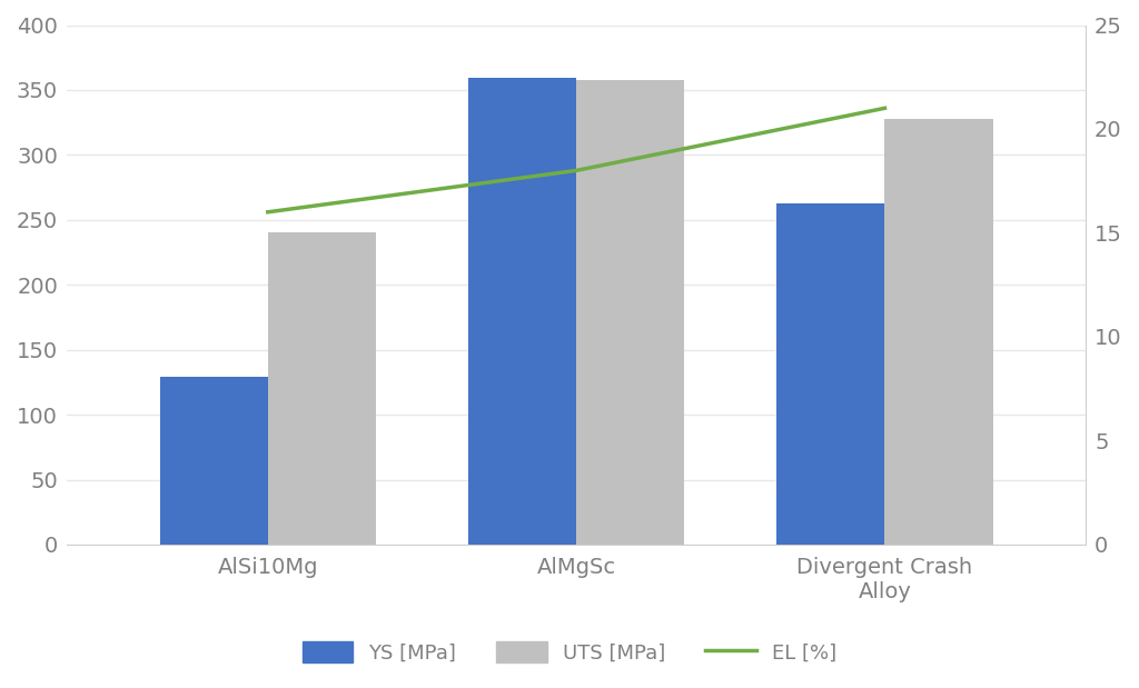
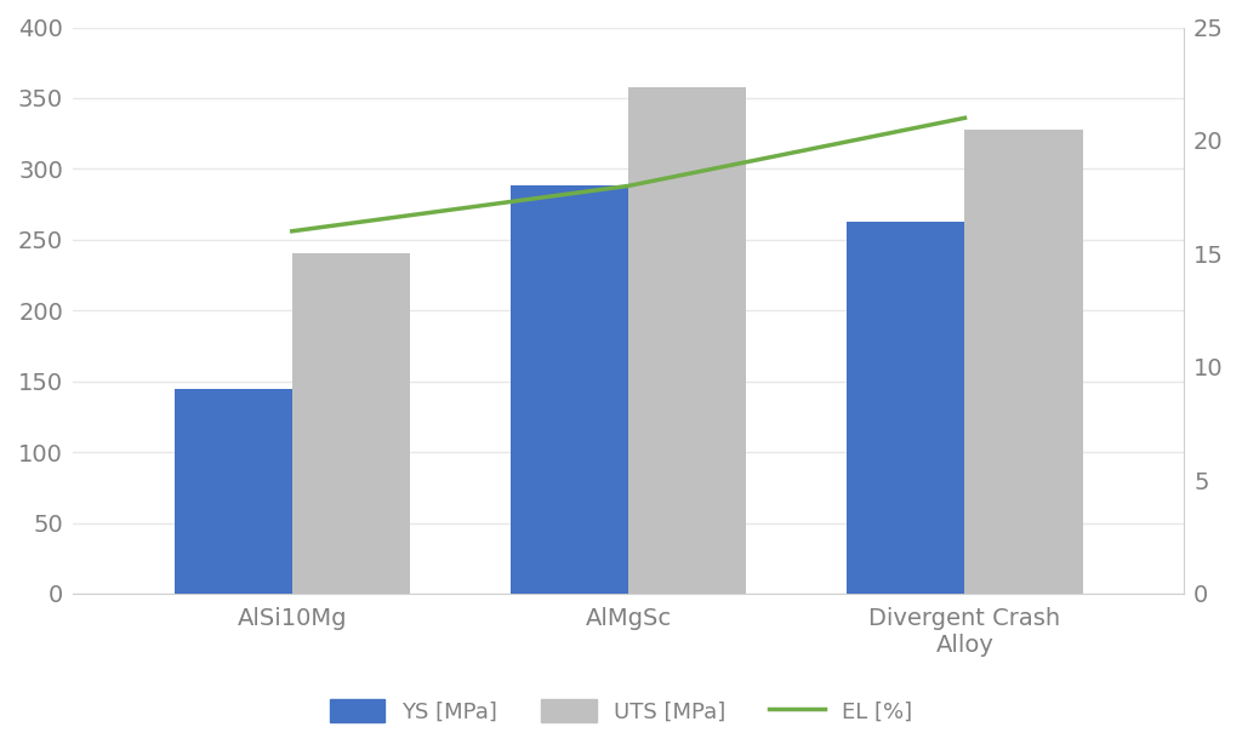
YS [MPa]/AlSi10Mg: 129 -> 145
YS [MPa]/AlMgSc: 359 -> 288
